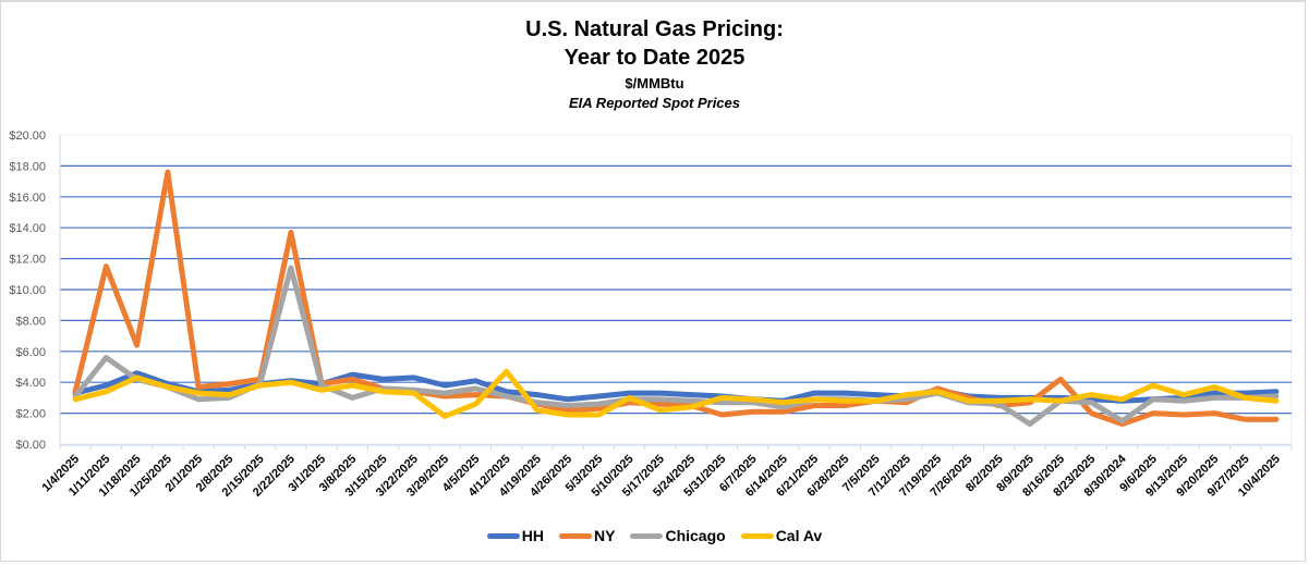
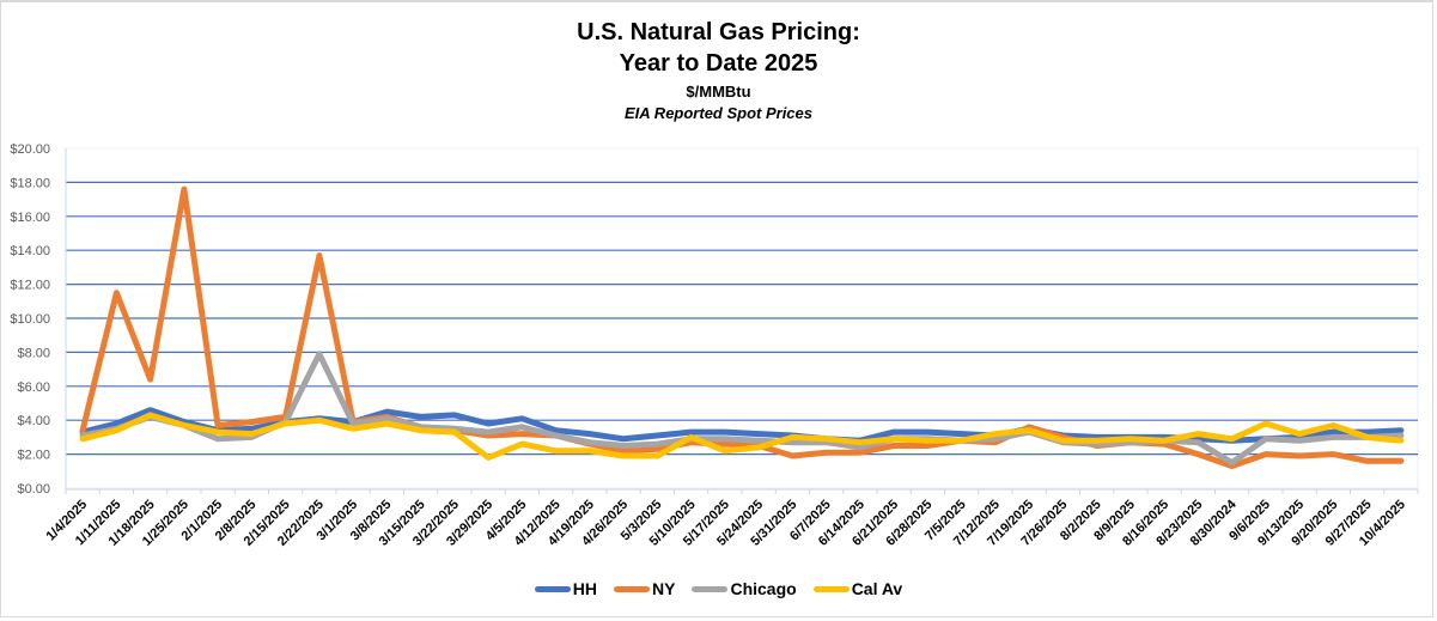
Chicago/1/11/2025: $5.6 -> $3.5
Chicago/2/22/2025: $11.4 -> $7.9
Chicago/3/8/2025: $3.0 -> $4.1
Cal Av/4/12/2025: $4.7 -> $2.2
Chicago/8/9/2025: $1.3 -> $2.7
NY/8/16/2025: $4.2 -> $2.6
